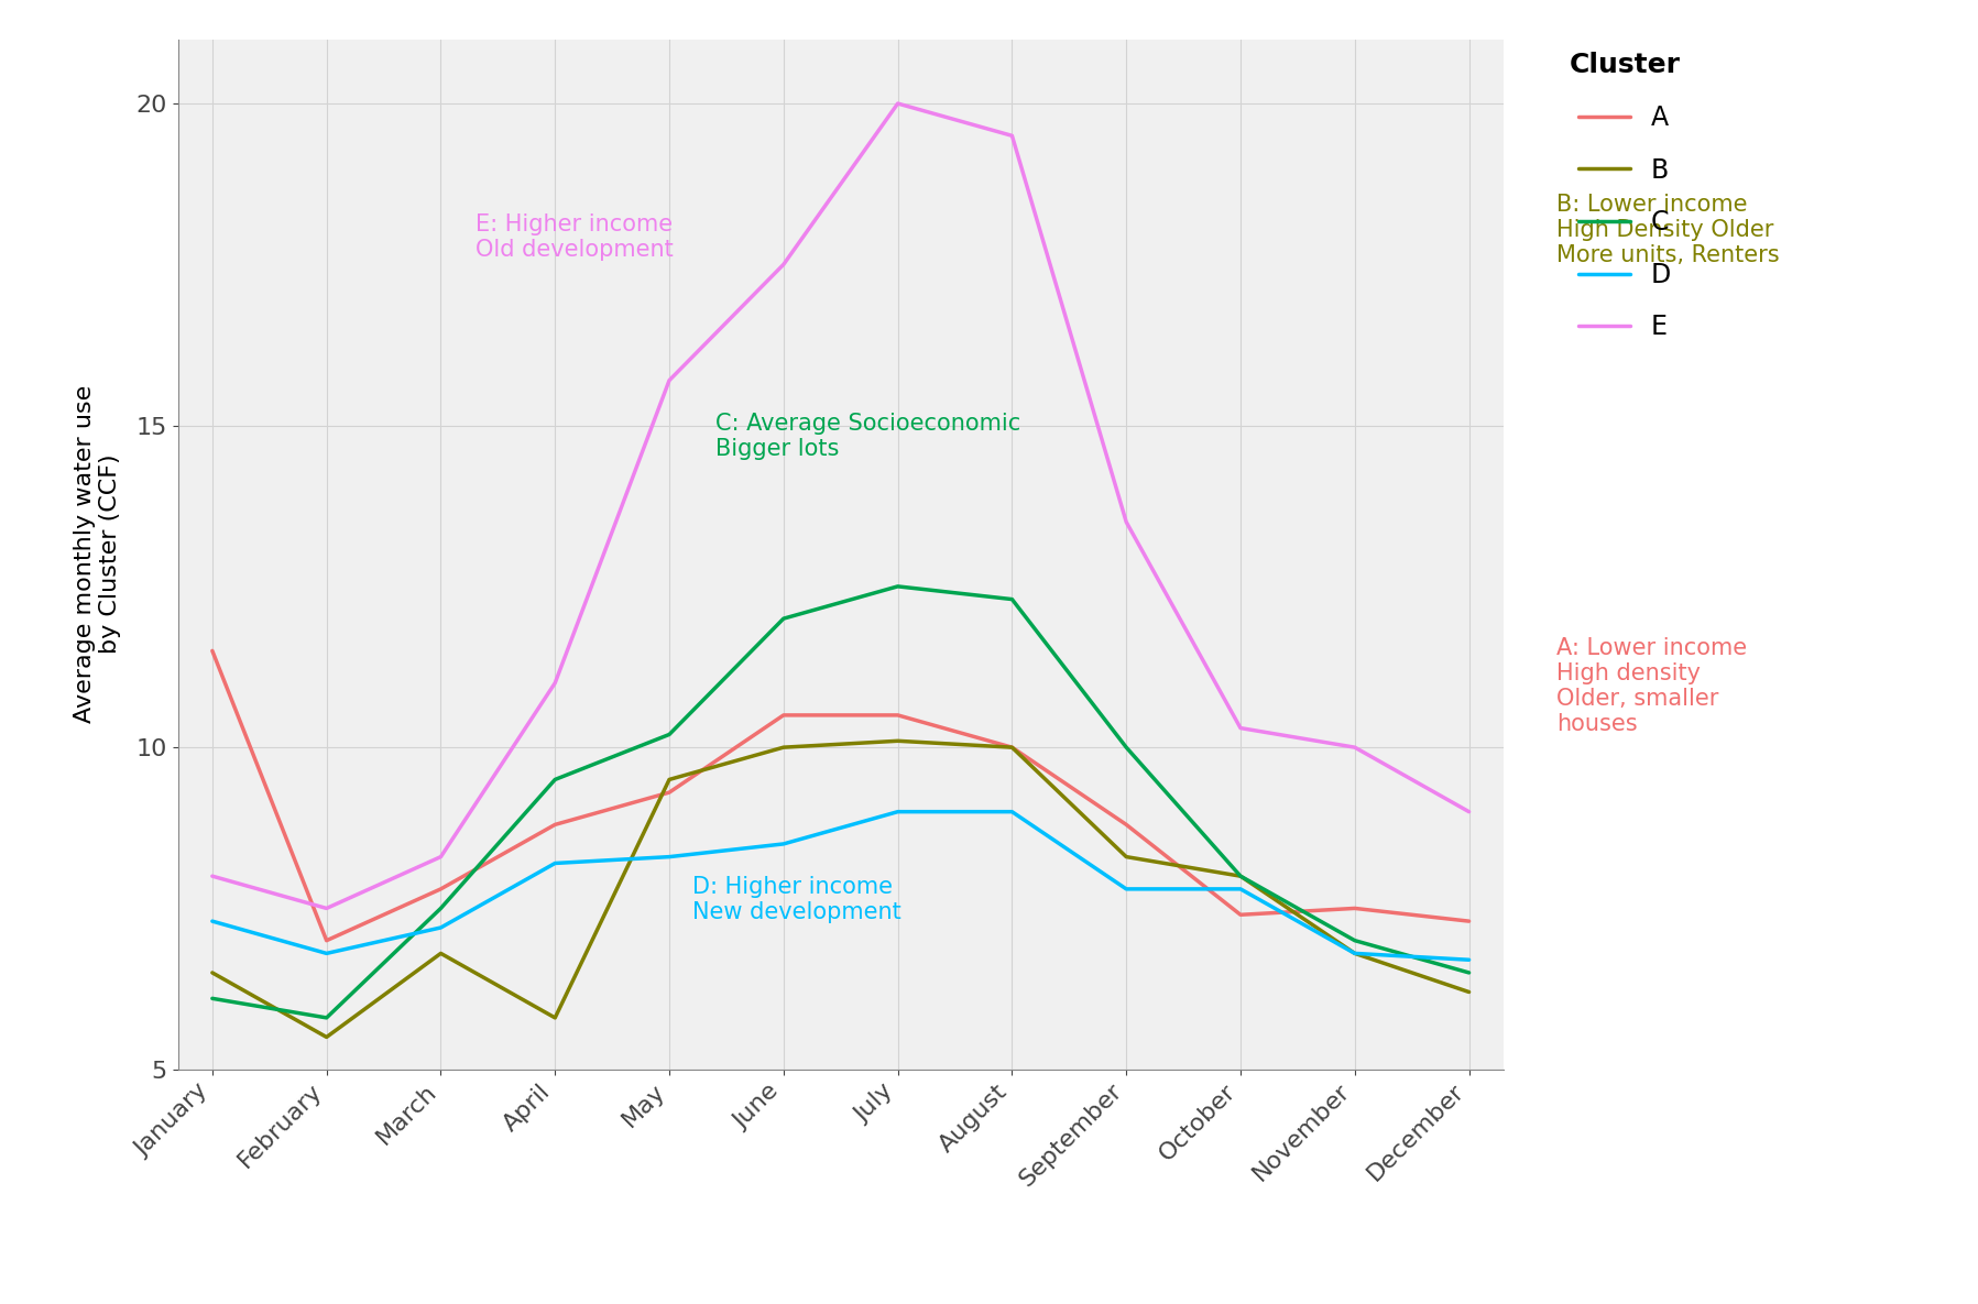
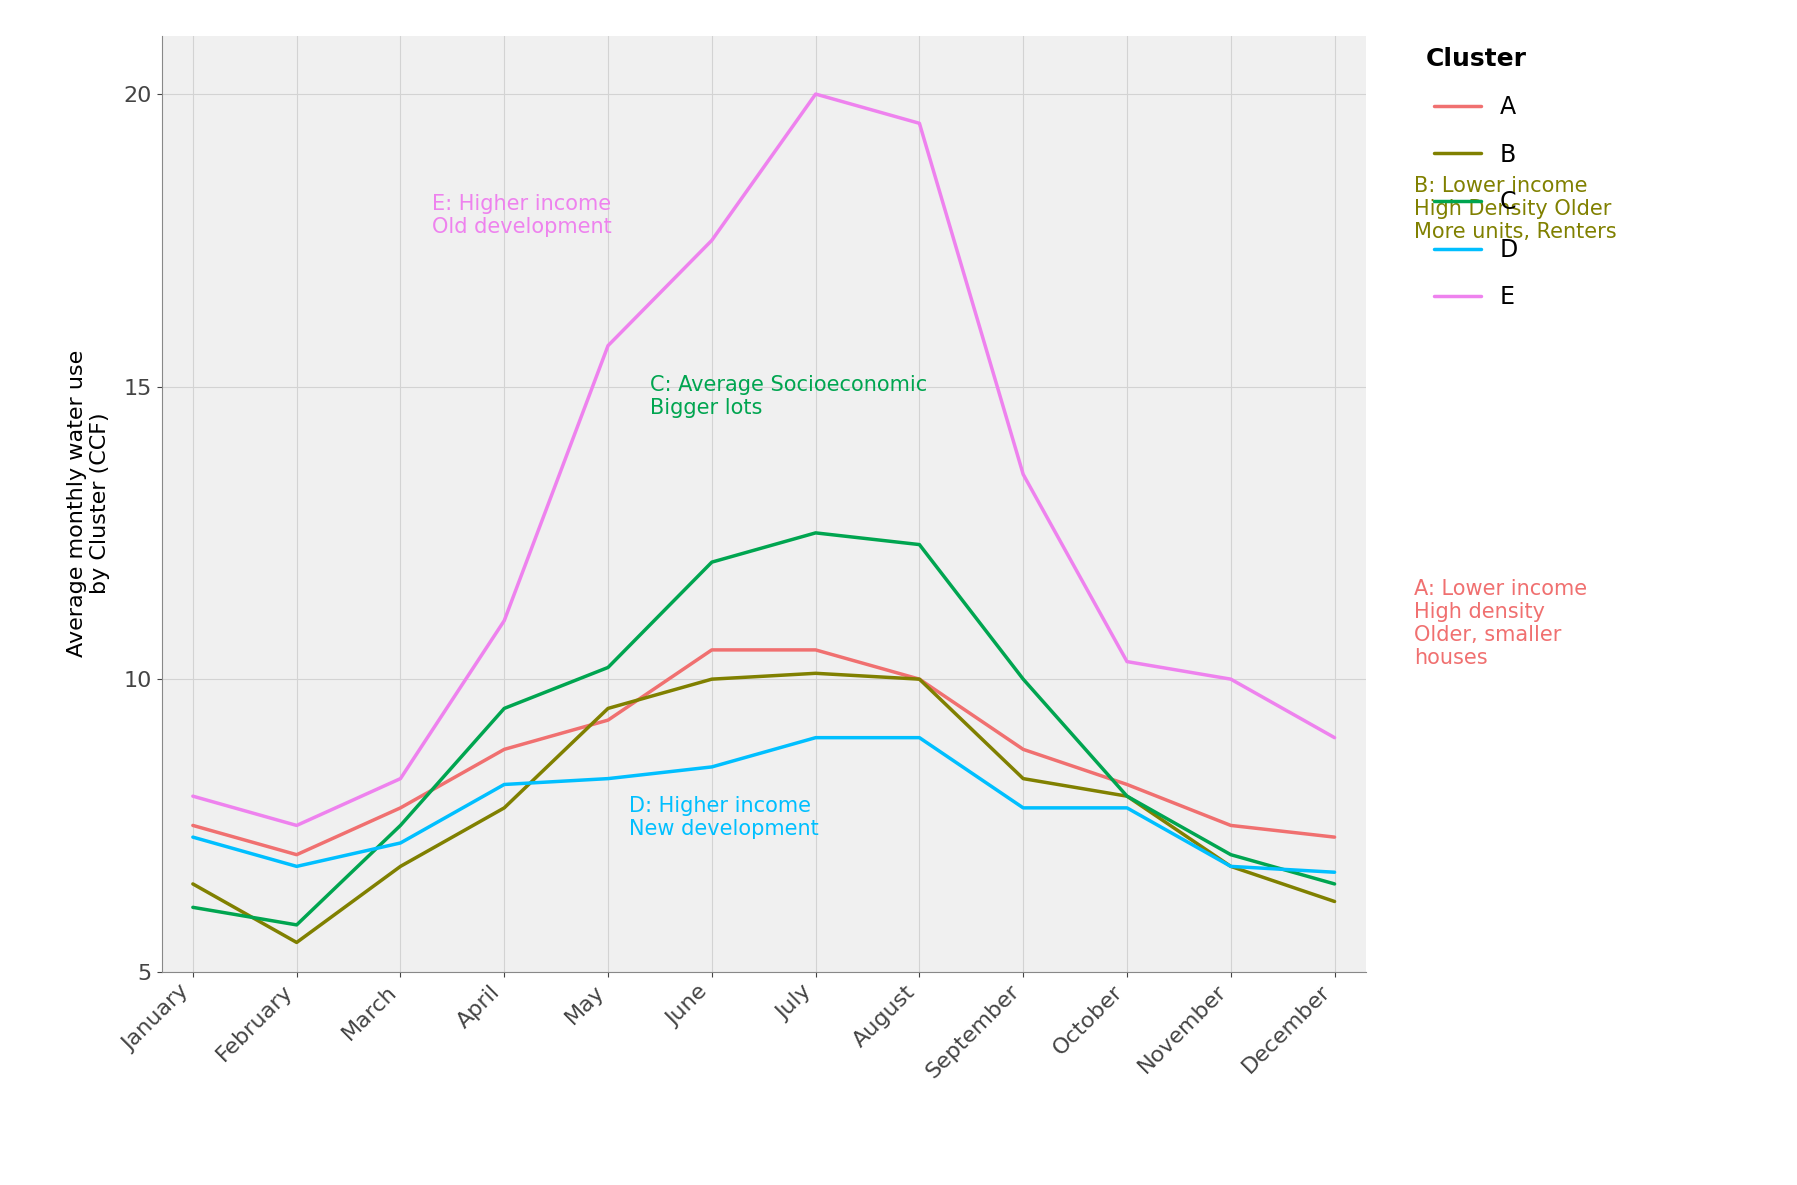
A/January: 11.5 -> 7.5
B/April: 5.8 -> 7.8
A/October: 7.4 -> 8.2
